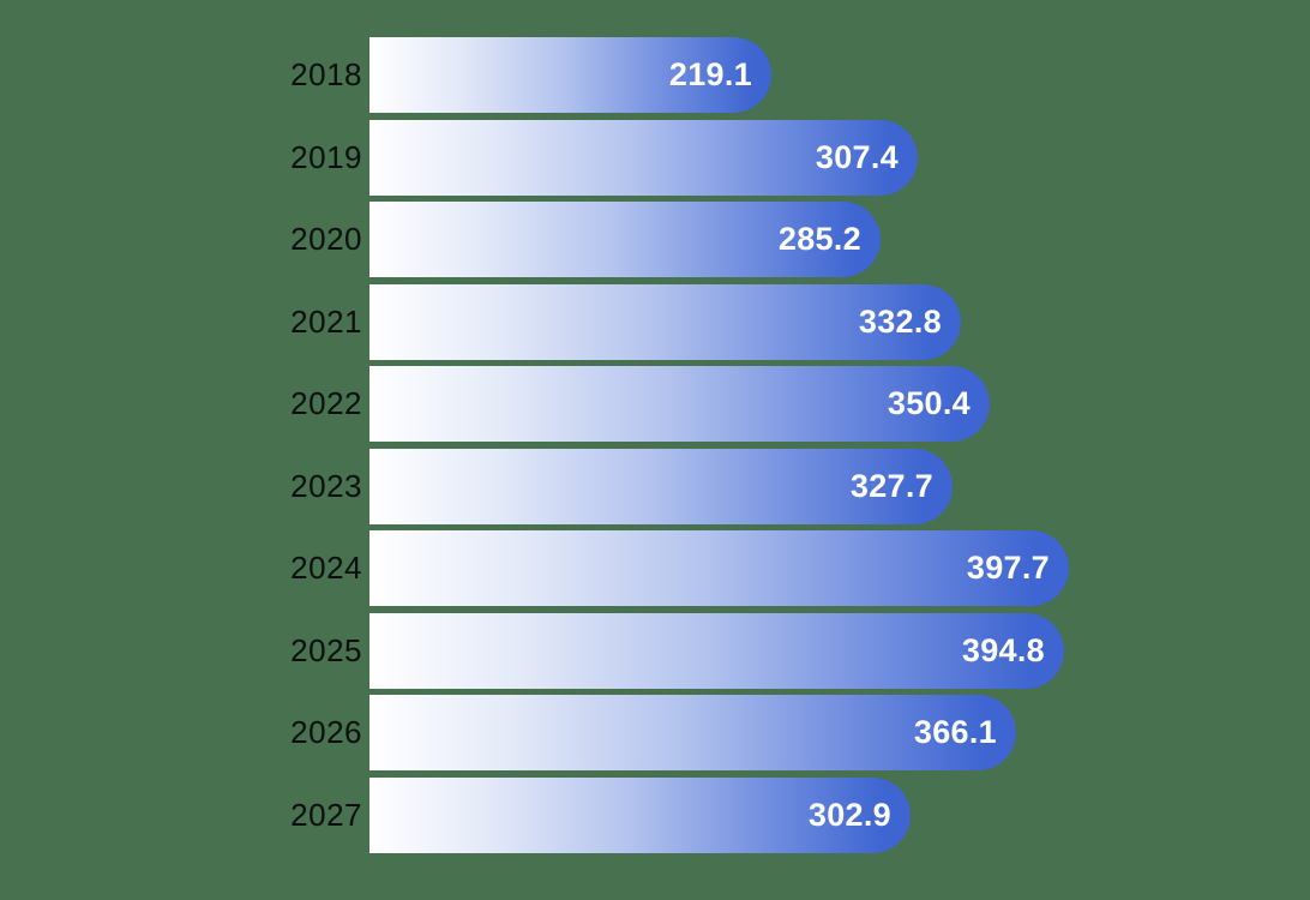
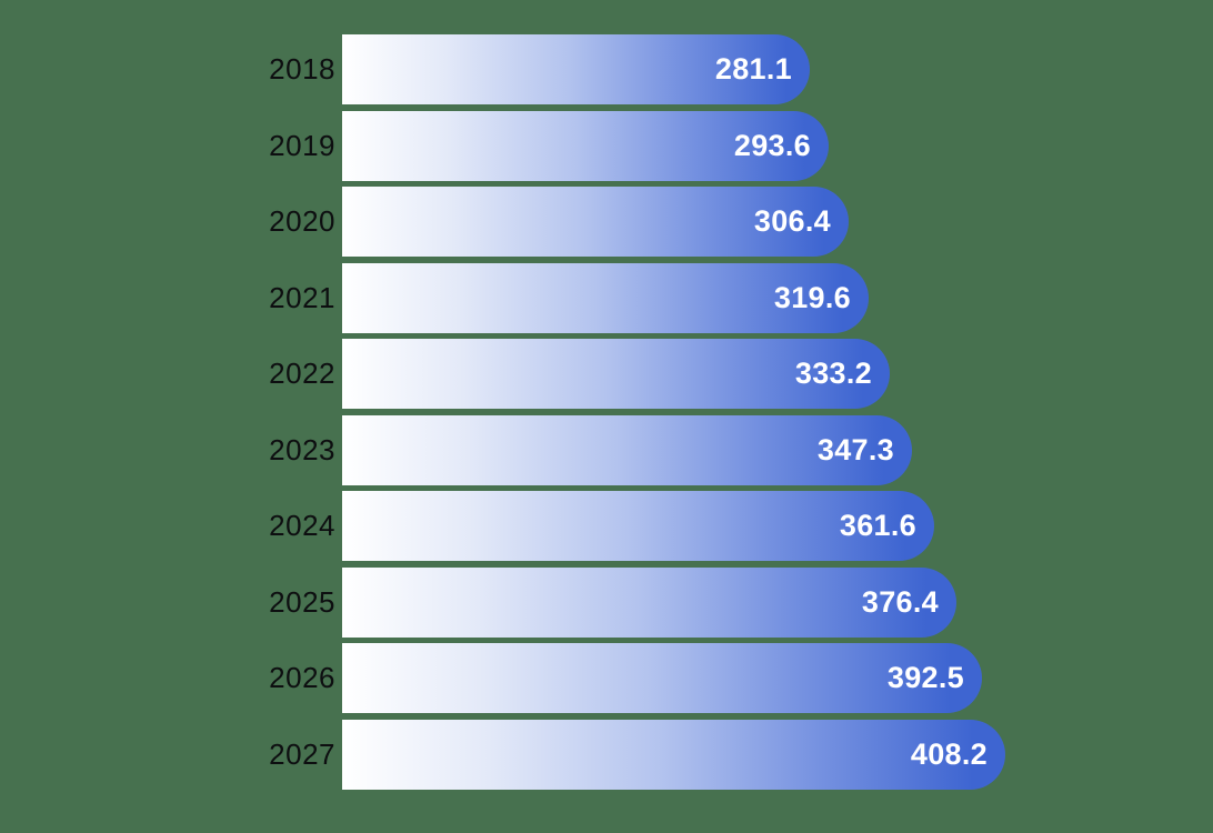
2018: 219.1 -> 281.1
2019: 307.4 -> 293.6
2020: 285.2 -> 306.4
2021: 332.8 -> 319.6
2022: 350.4 -> 333.2
2023: 327.7 -> 347.3
2024: 397.7 -> 361.6
2025: 394.8 -> 376.4
2026: 366.1 -> 392.5
2027: 302.9 -> 408.2
